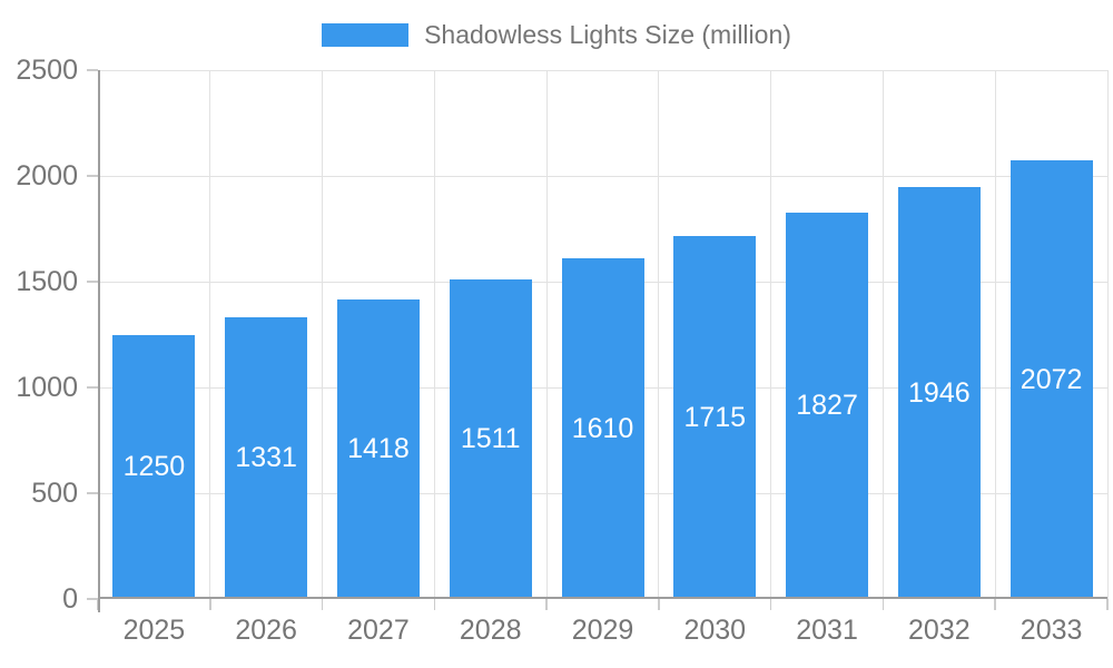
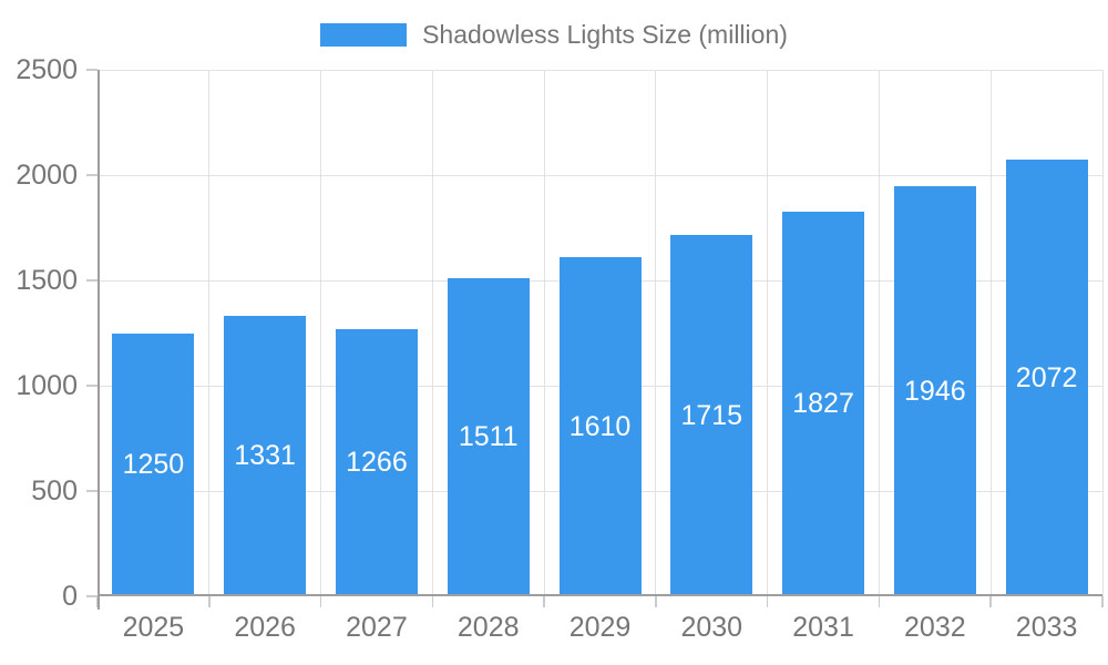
2027: 1418 -> 1266
